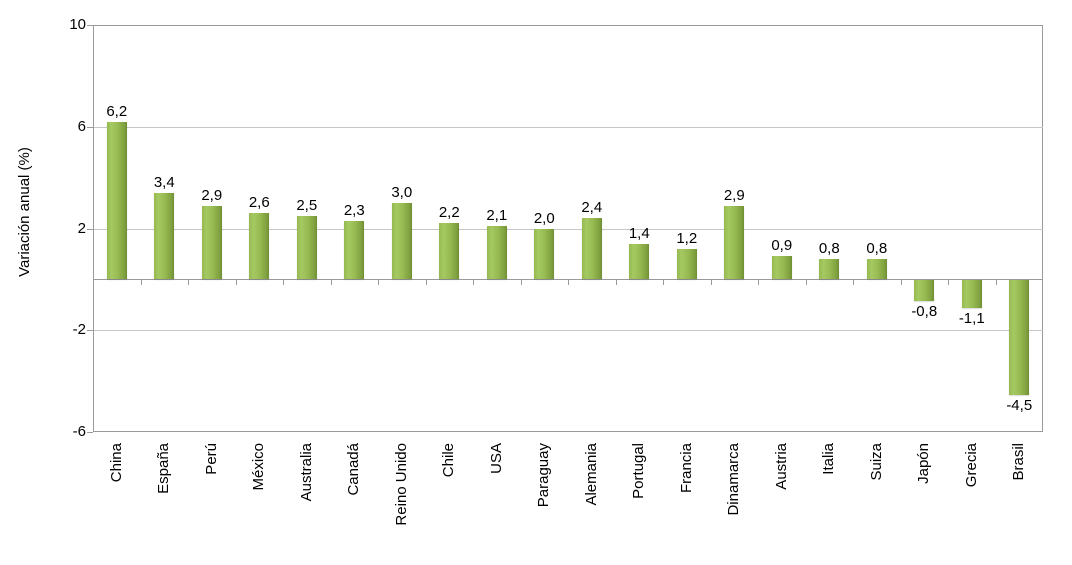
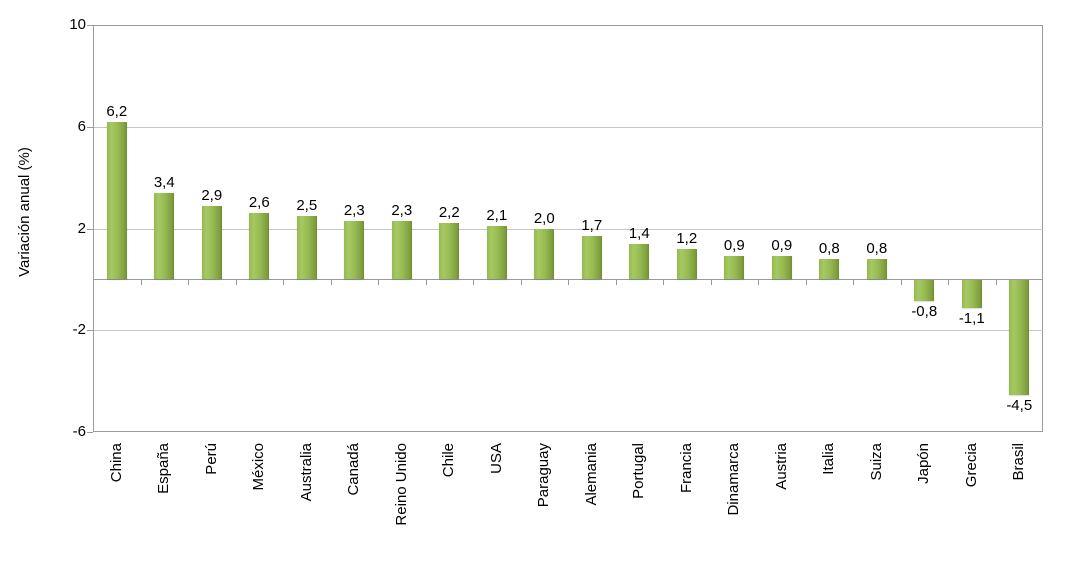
Reino Unido: 3,0 -> 2,3
Alemania: 2,4 -> 1,7
Dinamarca: 2,9 -> 0,9
